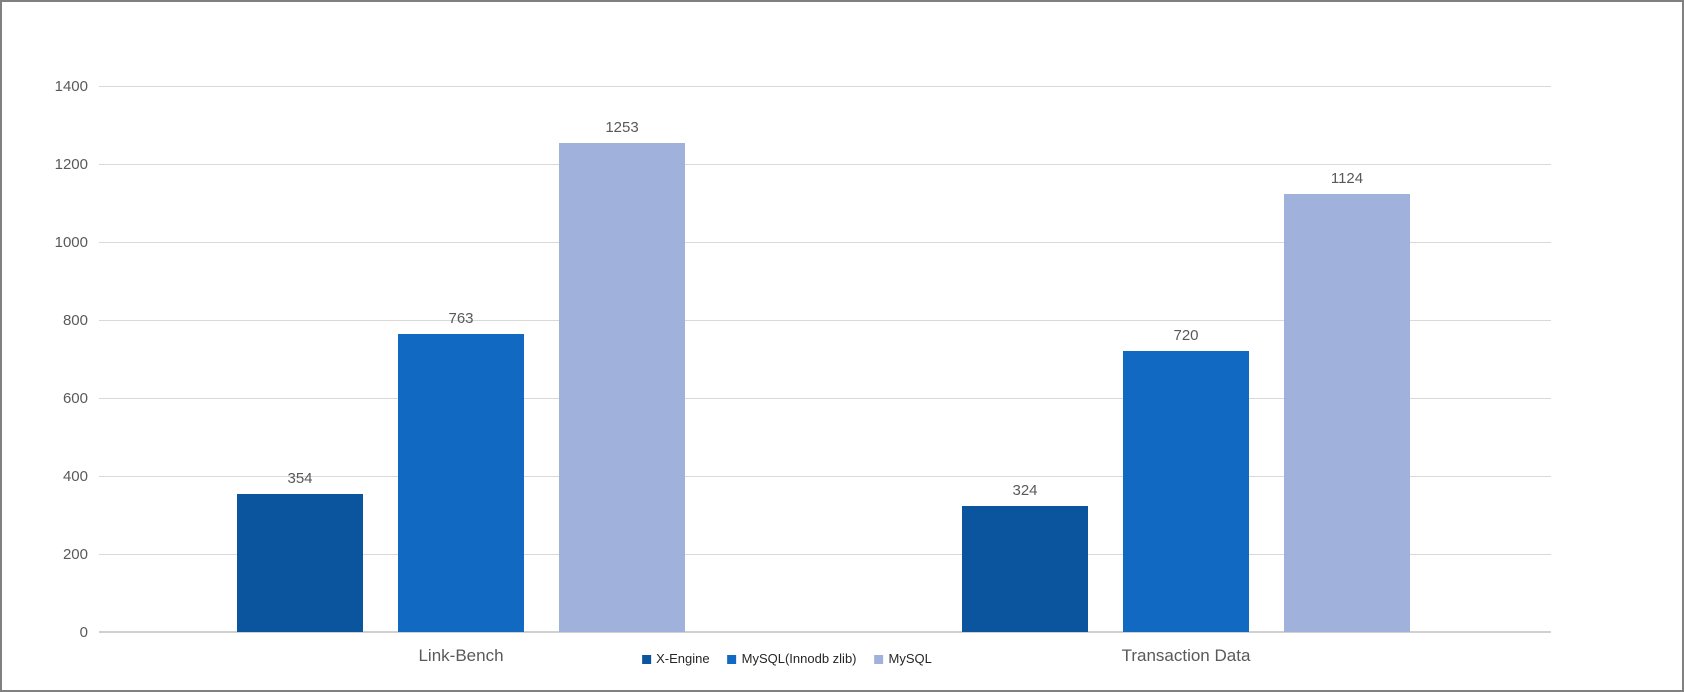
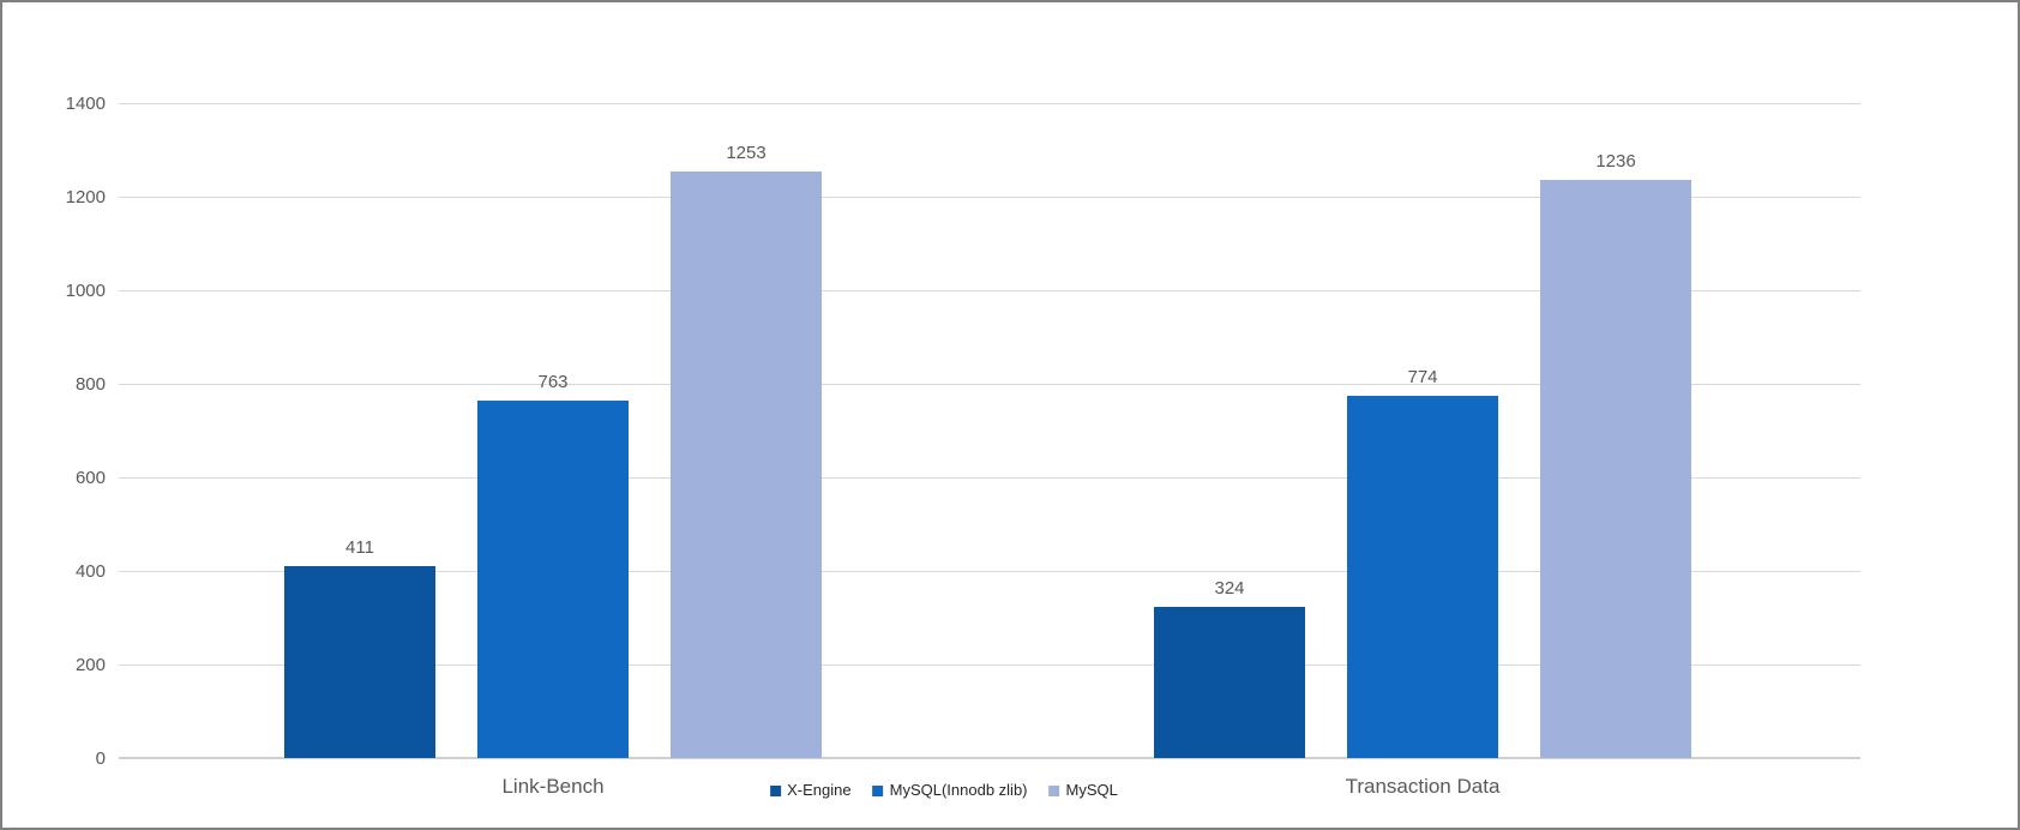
X-Engine/Link-Bench: 354 -> 411
MySQL(Innodb zlib)/Transaction Data: 720 -> 774
MySQL/Transaction Data: 1124 -> 1236
